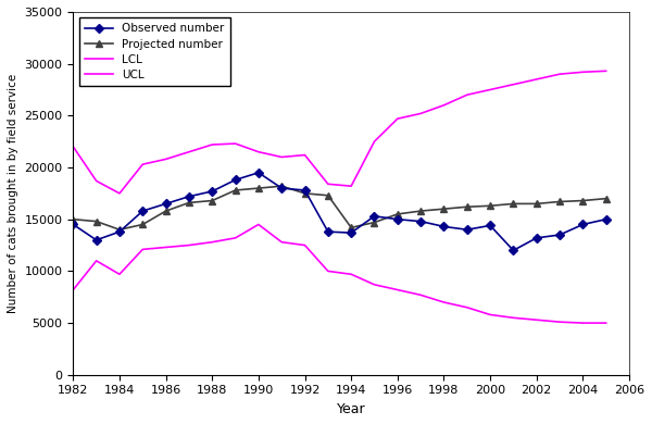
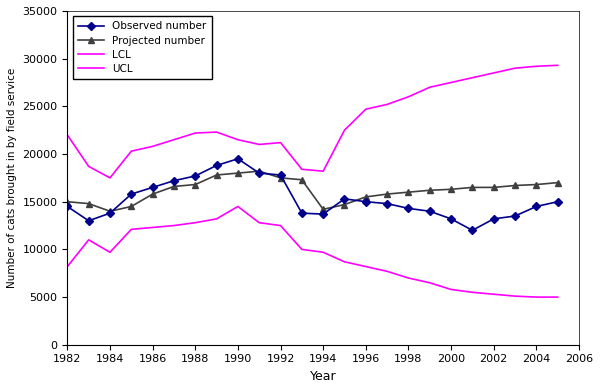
Observed number/2000: 14400 -> 13200
